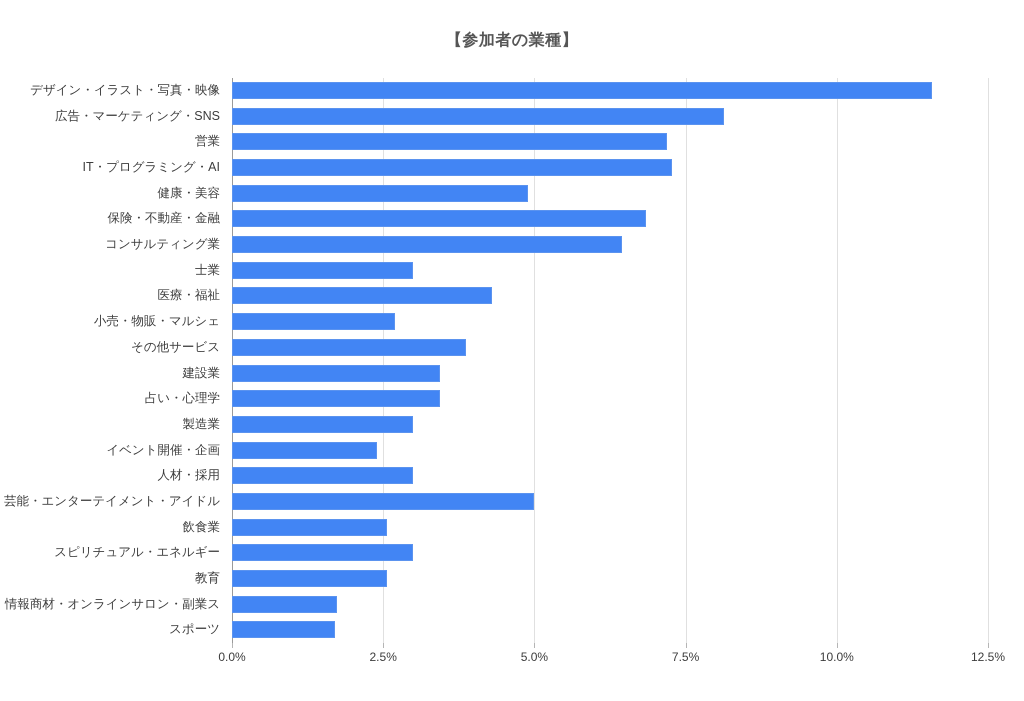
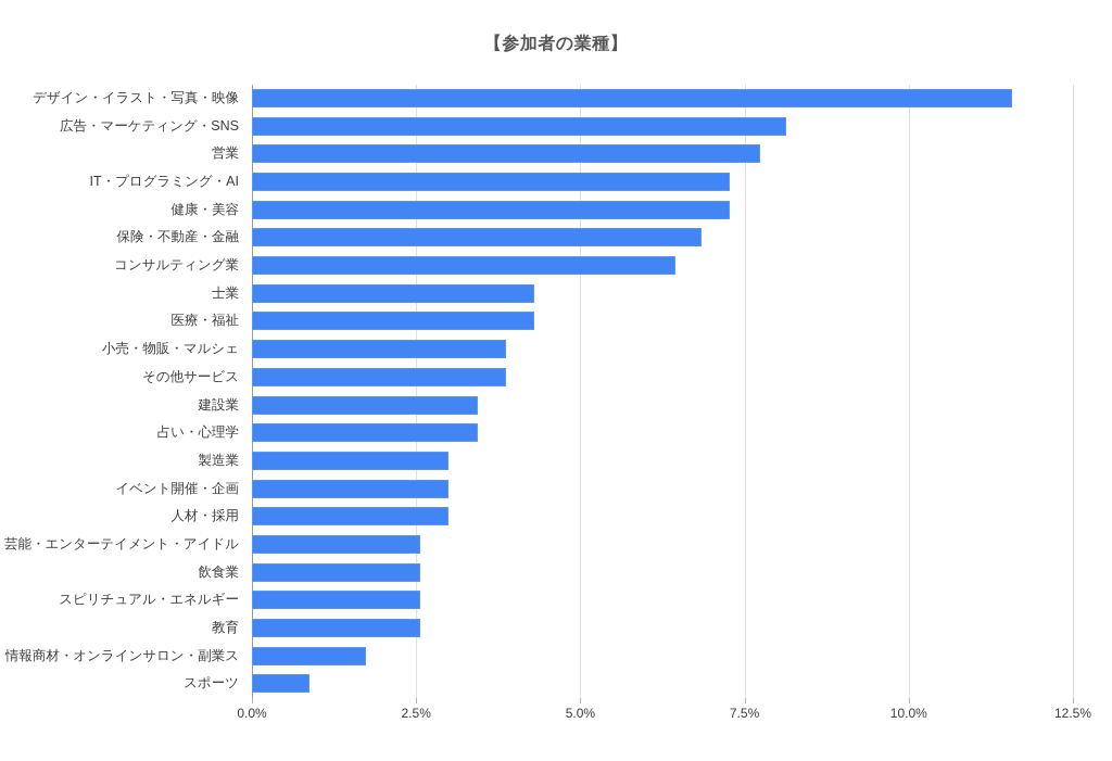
営業: 7.2% -> 7.7%
健康・美容: 4.9% -> 7.3%
士業: 3.0% -> 4.3%
小売・物販・マルシェ: 2.7% -> 3.9%
イベント開催・企画: 2.4% -> 3.0%
芸能・エンターテイメント・アイドル: 5.0% -> 2.6%
スピリチュアル・エネルギー: 3.0% -> 2.6%
スポーツ: 1.7% -> 0.9%
